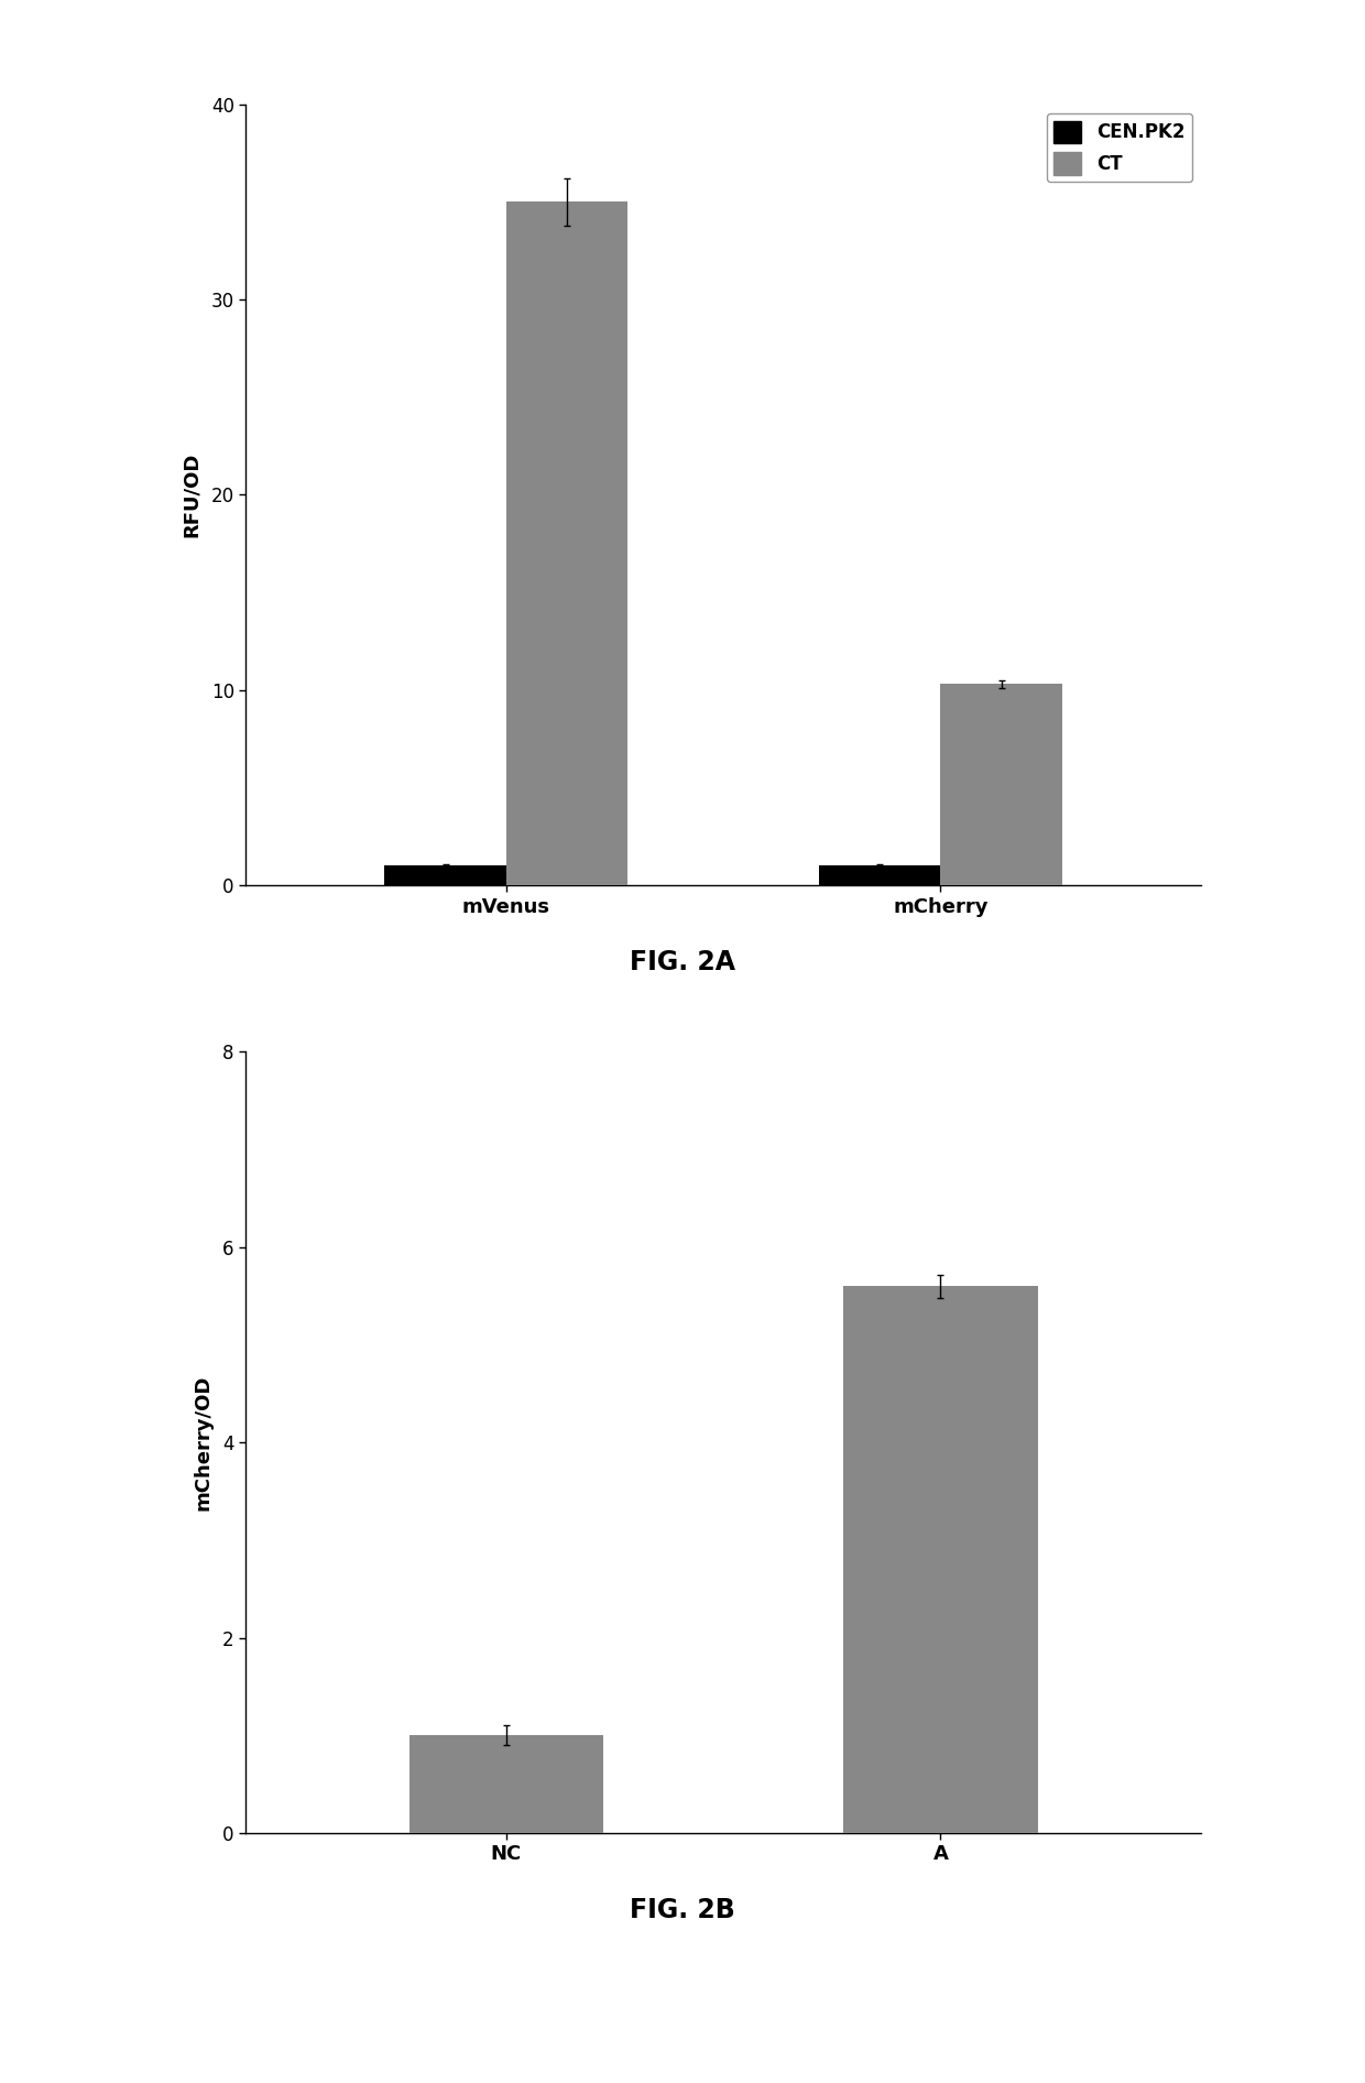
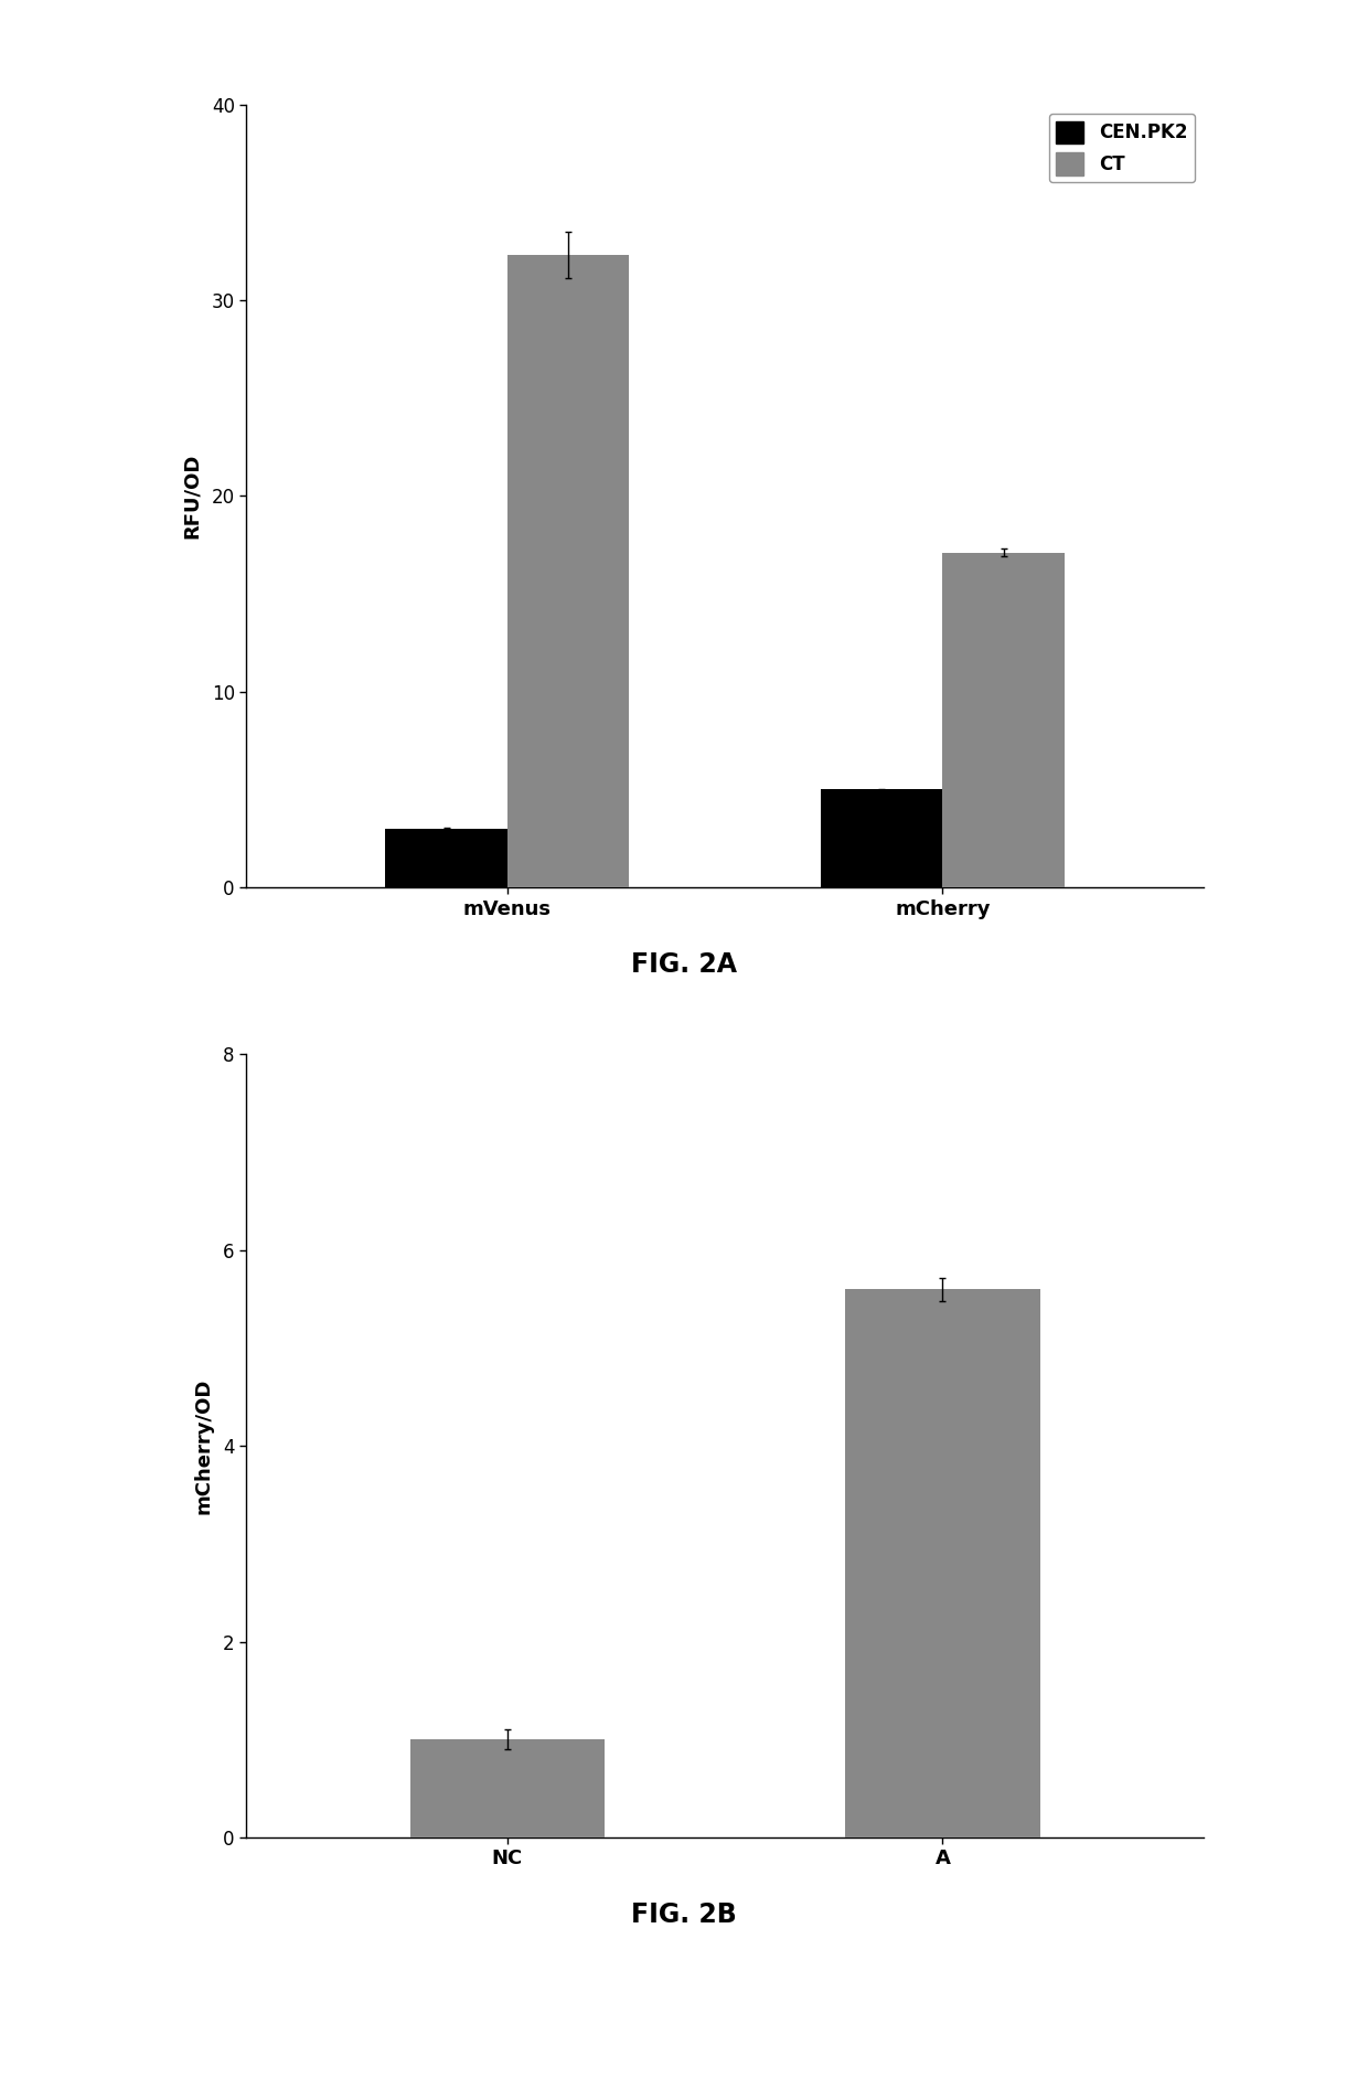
CEN.PK2/mVenus: 1 -> 3
CT/mVenus: 35.0 -> 32.3
CEN.PK2/mCherry: 1 -> 5
CT/mCherry: 10.3 -> 17.1
